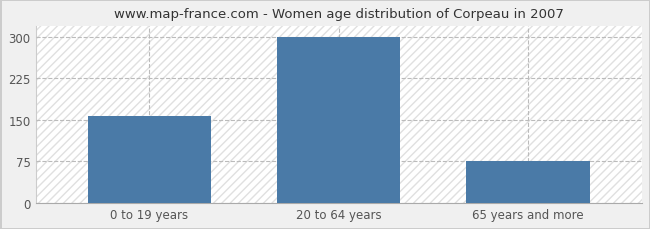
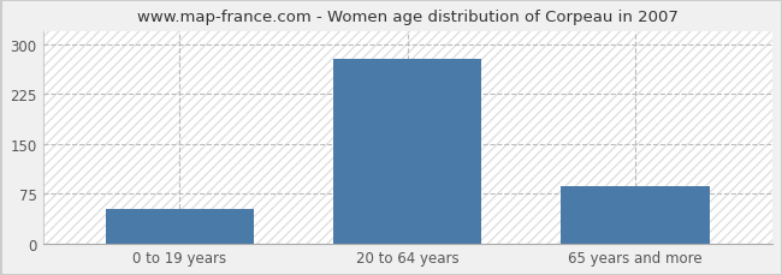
0 to 19 years: 157 -> 52
20 to 64 years: 299 -> 278
65 years and more: 76 -> 86
